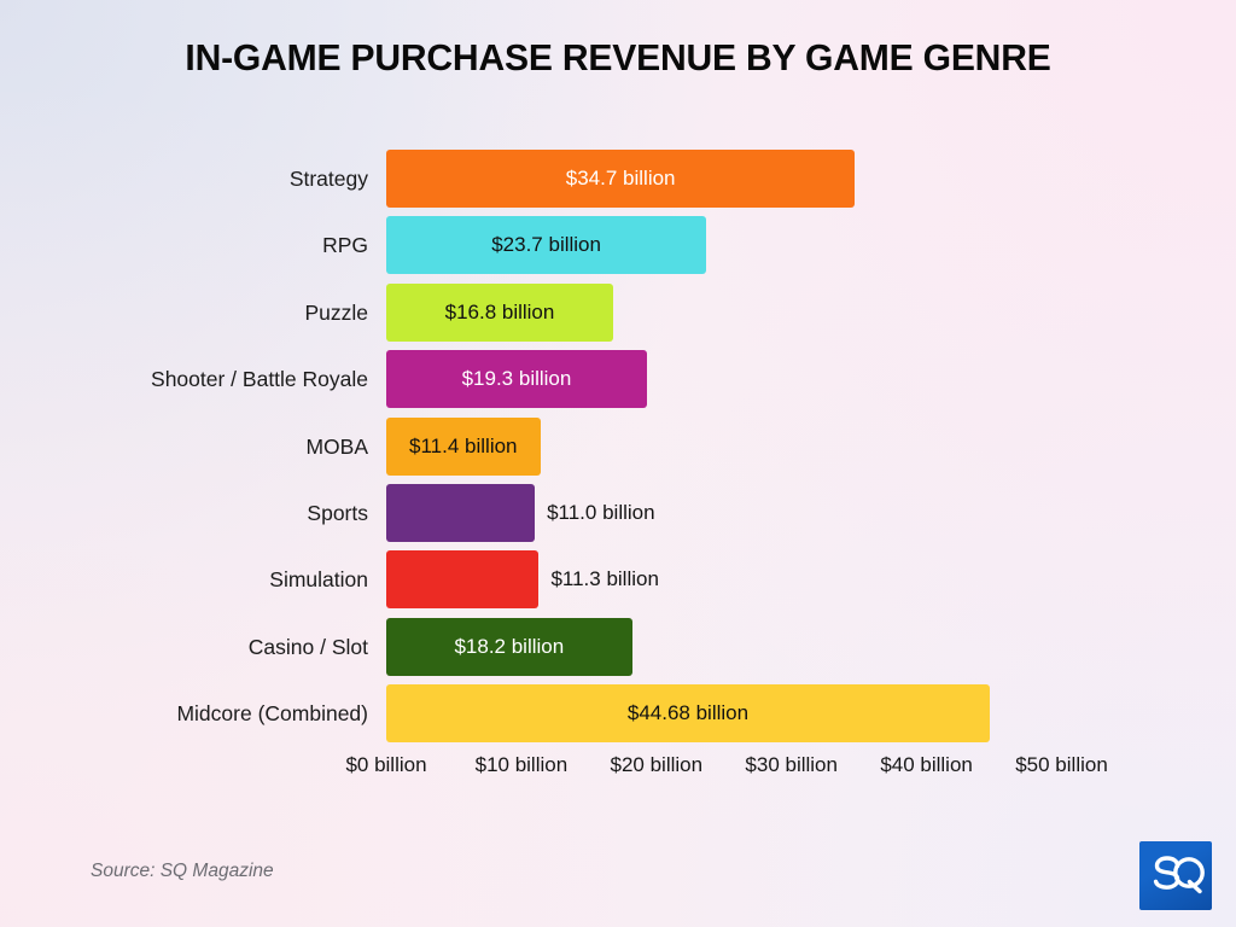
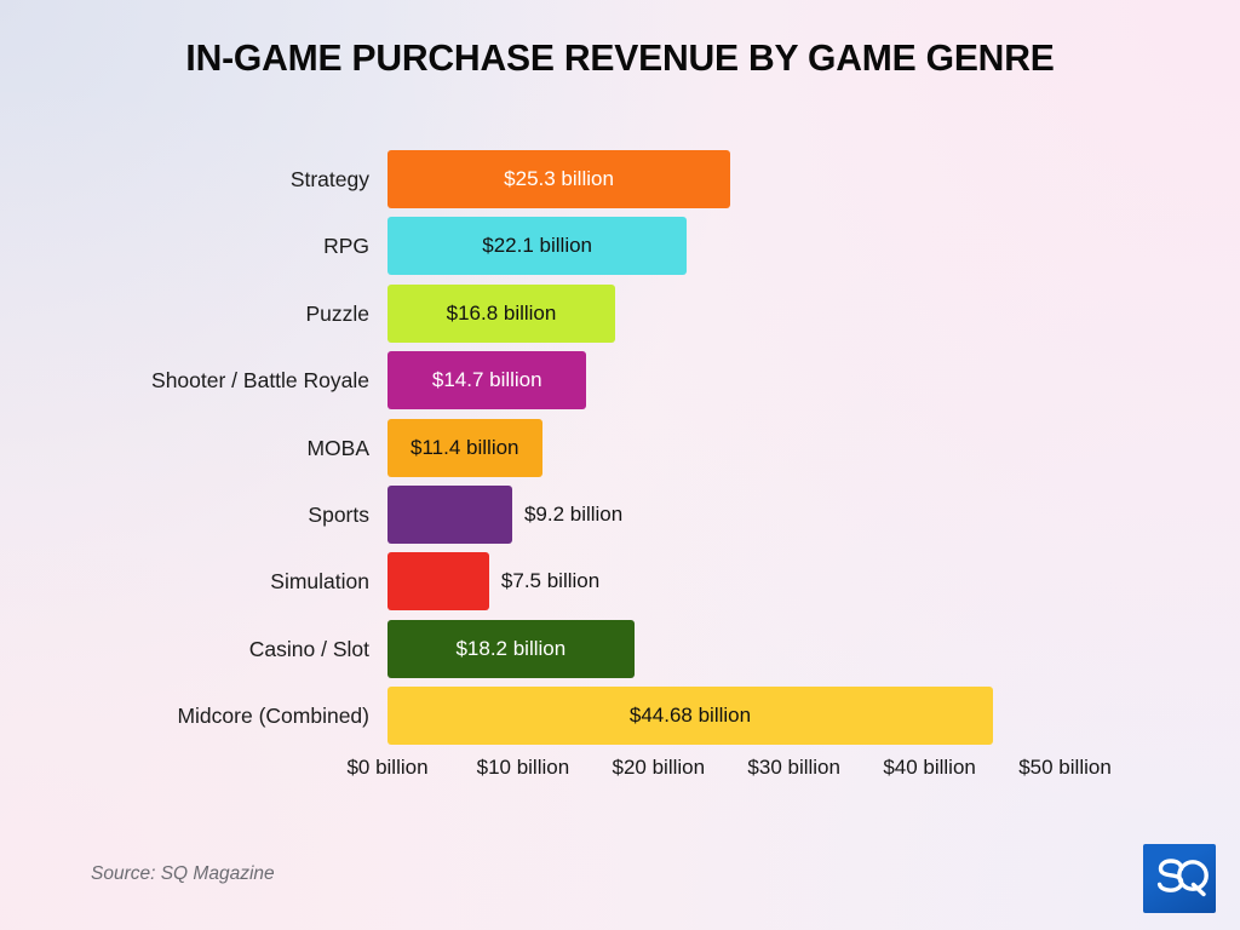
Strategy: $34.7 -> $25.3
RPG: $23.7 -> $22.1
Shooter / Battle Royale: $19.3 -> $14.7
Sports: $11.0 -> $9.2
Simulation: $11.3 -> $7.5
